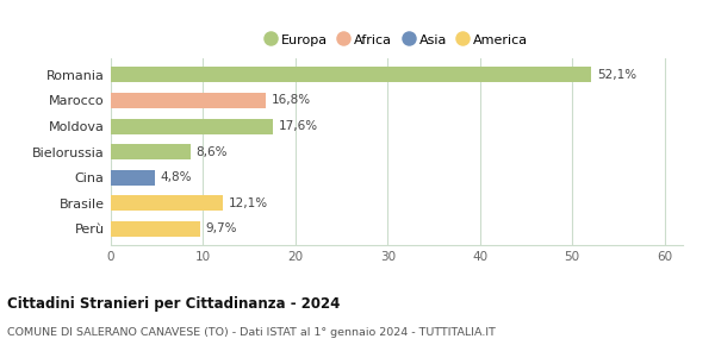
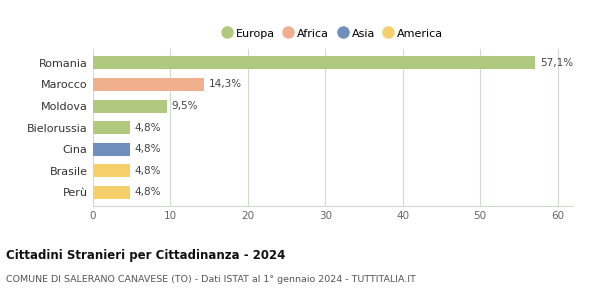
Romania: 52,1% -> 57,1%
Marocco: 16,8% -> 14,3%
Moldova: 17,6% -> 9,5%
Bielorussia: 8,6% -> 4,8%
Brasile: 12,1% -> 4,8%
Perù: 9,7% -> 4,8%
